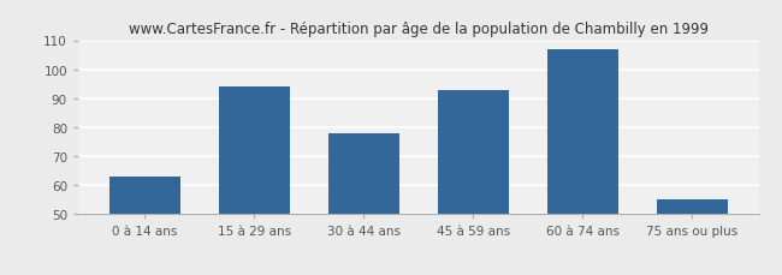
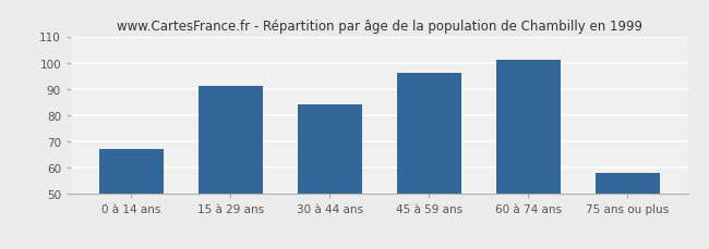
0 à 14 ans: 63 -> 67
15 à 29 ans: 94 -> 91
30 à 44 ans: 78 -> 84
45 à 59 ans: 93 -> 96
60 à 74 ans: 107 -> 101
75 ans ou plus: 55 -> 58
